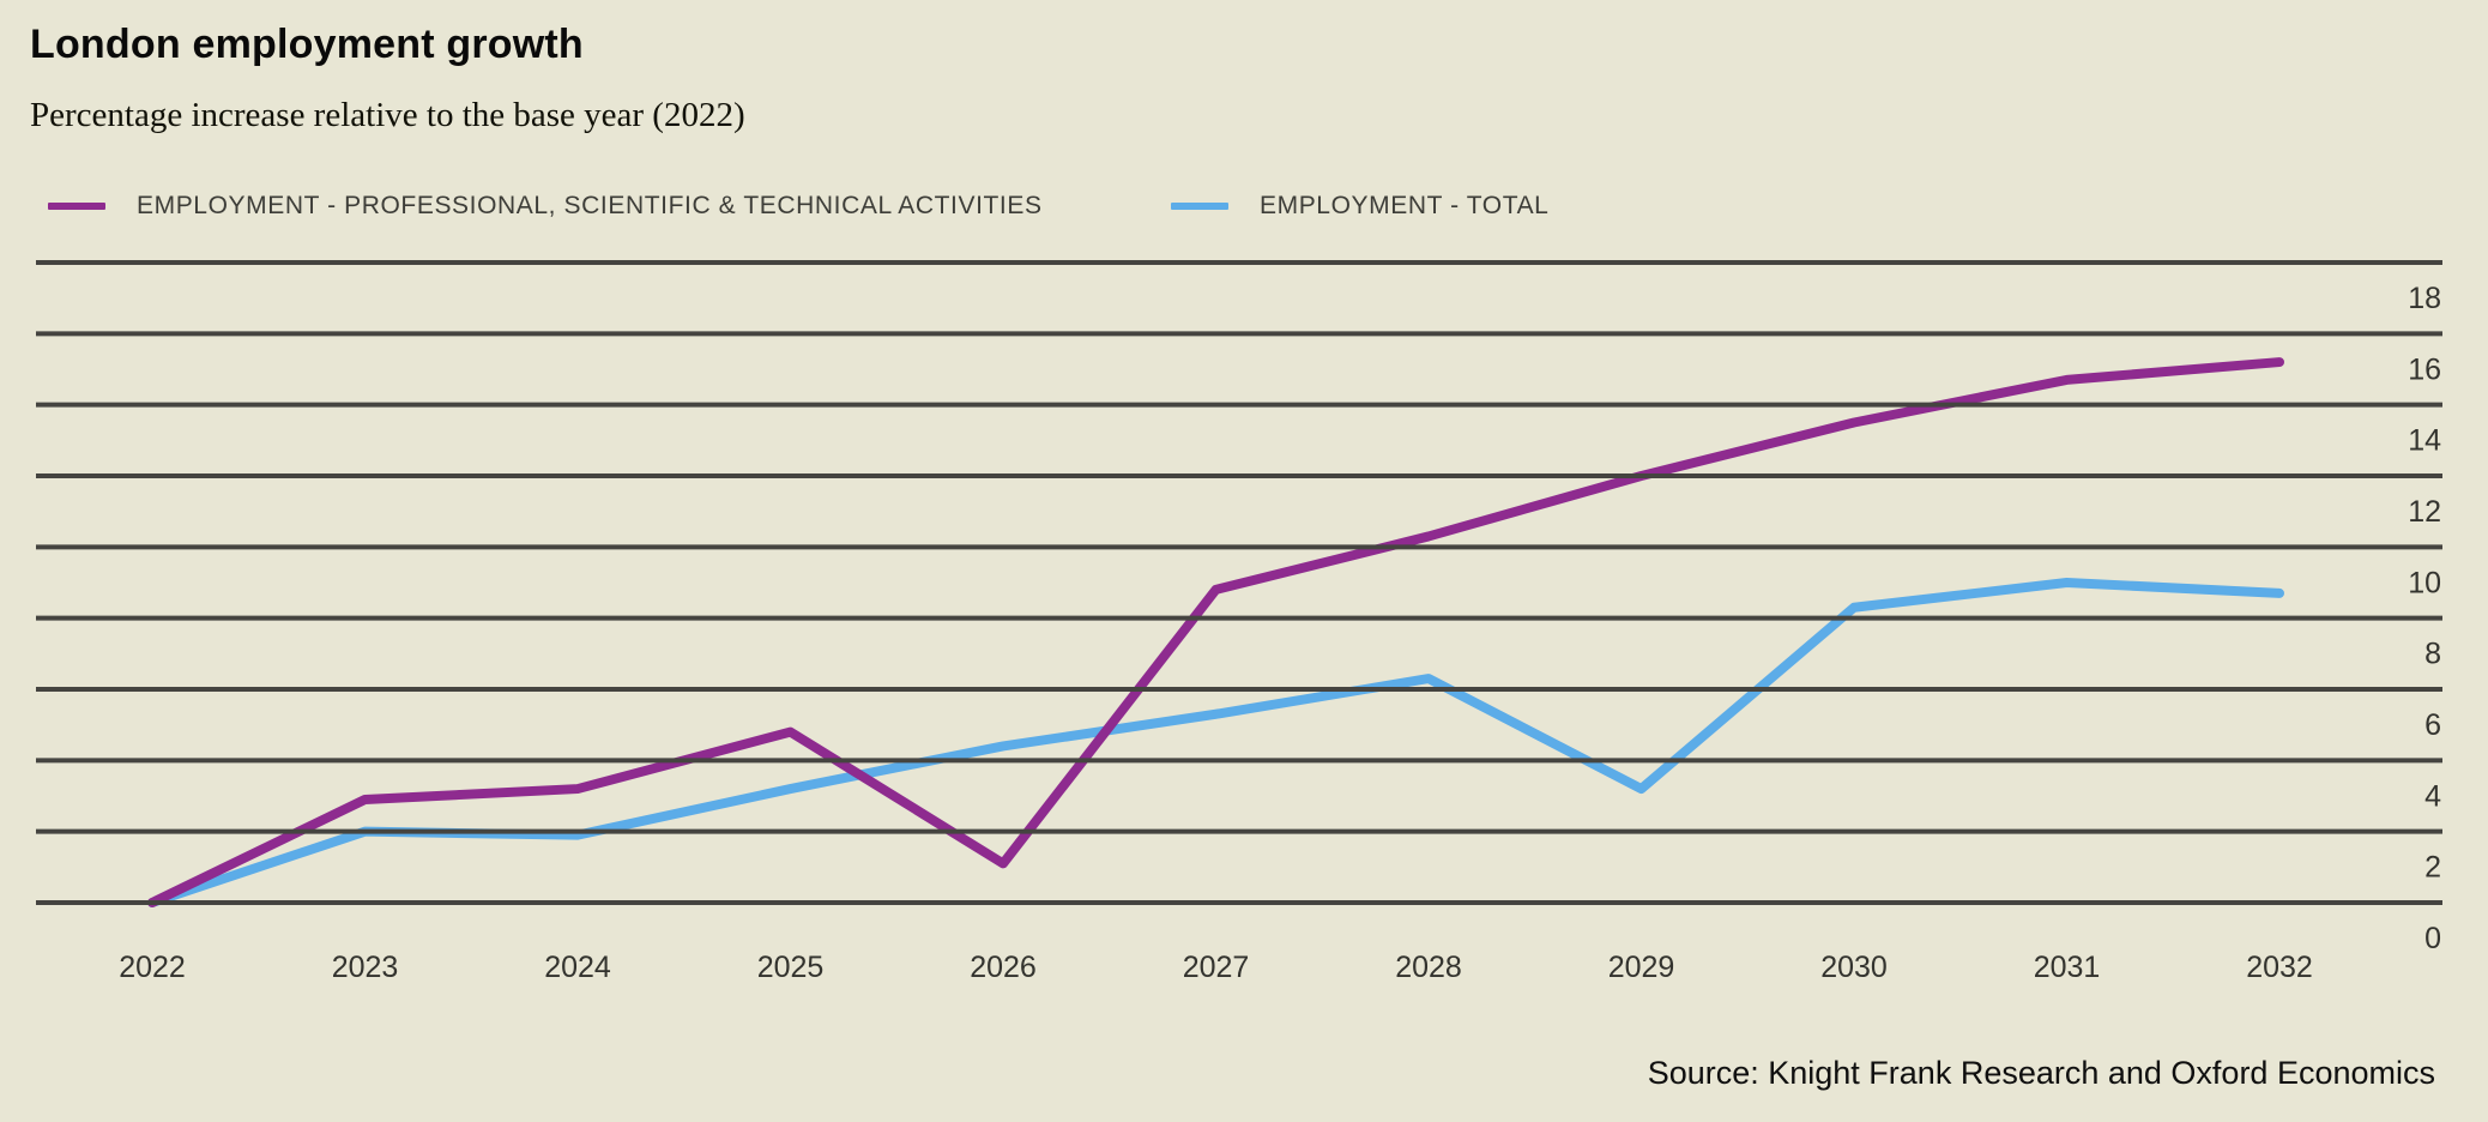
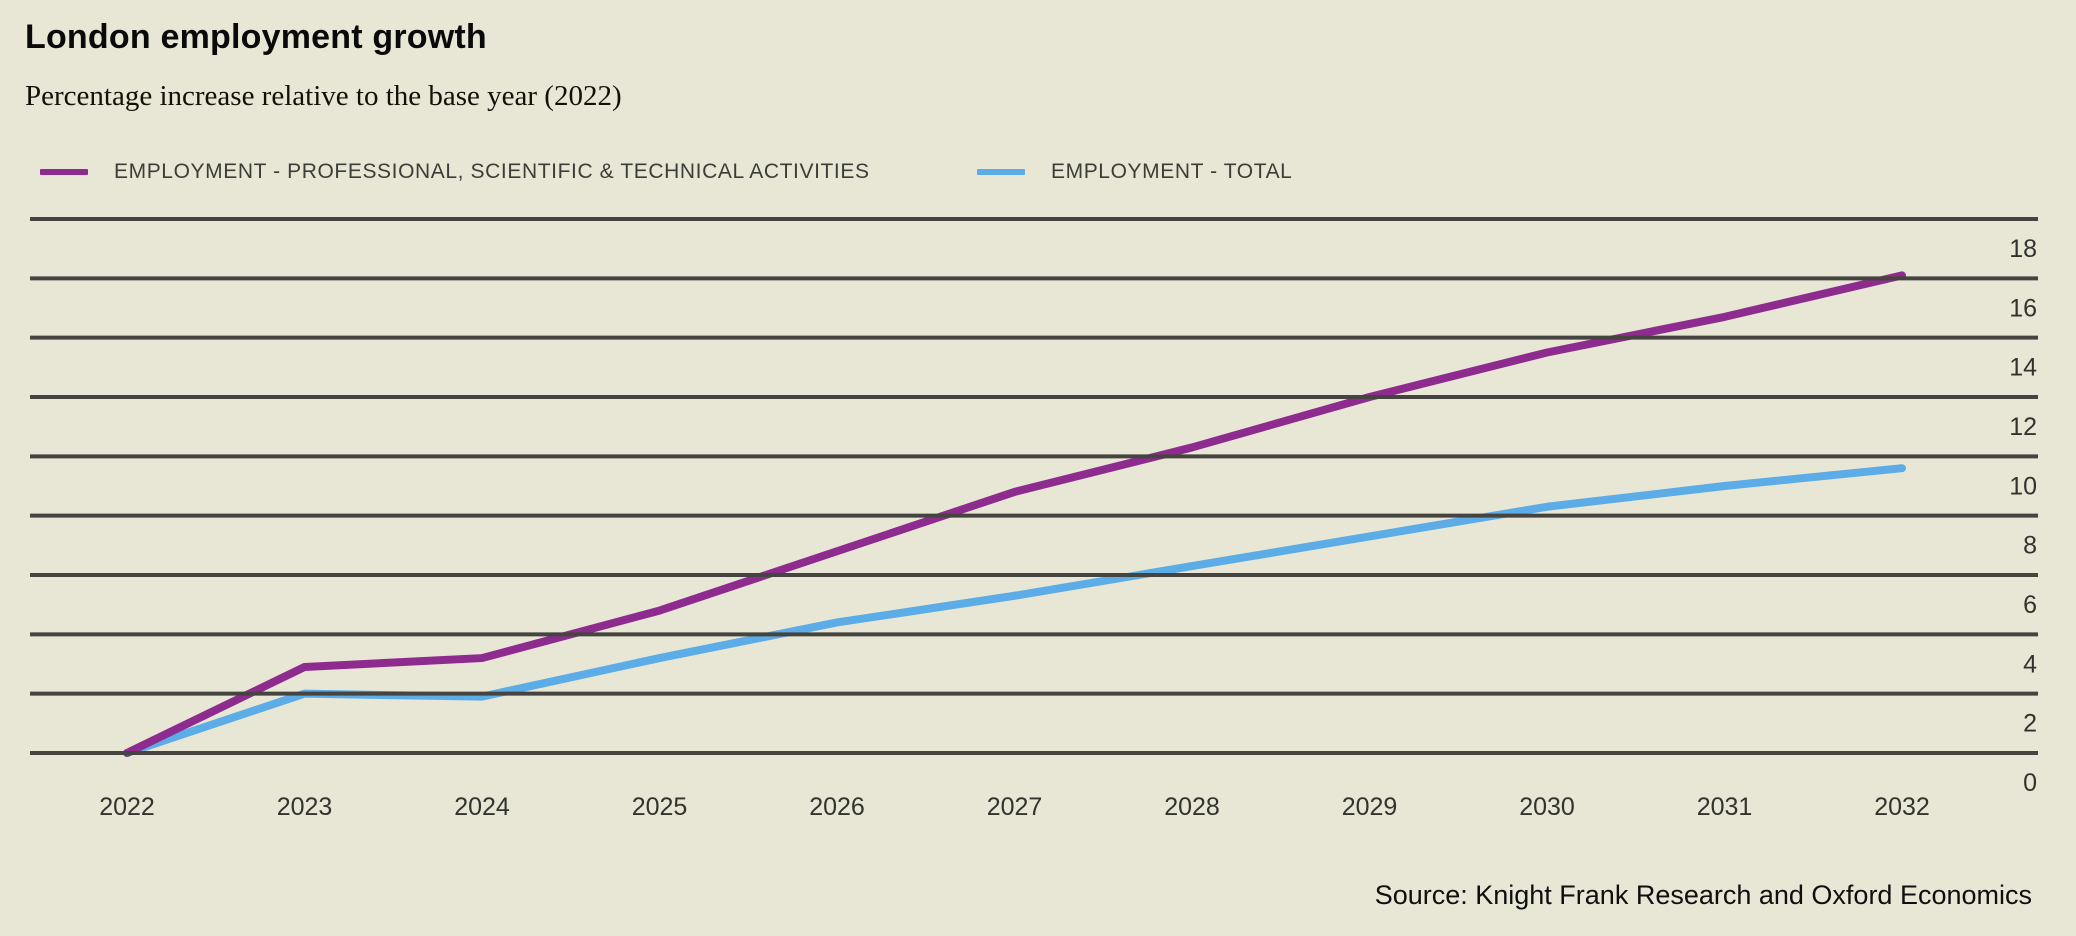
EMPLOYMENT - PROFESSIONAL, SCIENTIFIC & TECHNICAL ACTIVITIES/2026: 1.1 -> 6.8
EMPLOYMENT - TOTAL/2029: 3.2 -> 7.3
EMPLOYMENT - PROFESSIONAL, SCIENTIFIC & TECHNICAL ACTIVITIES/2032: 15.2 -> 16.1
EMPLOYMENT - TOTAL/2032: 8.7 -> 9.6
